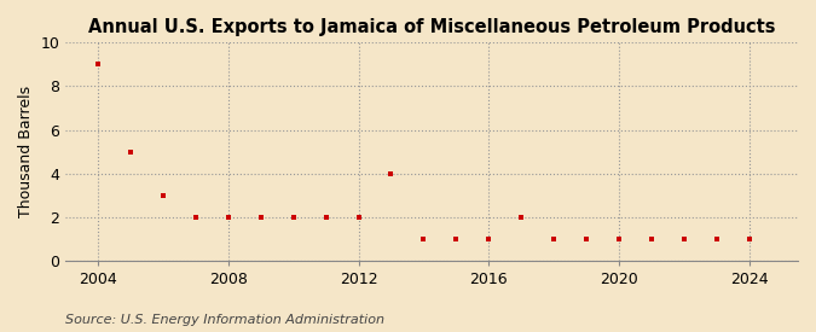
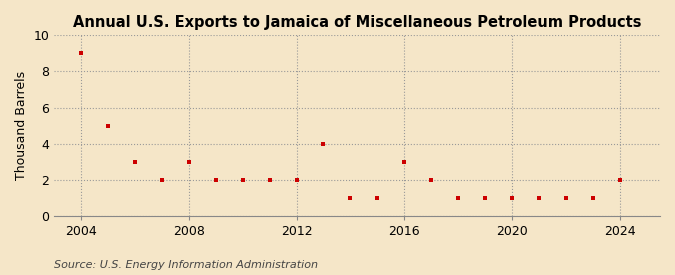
2008: 2 -> 3
2016: 1 -> 3
2024: 1 -> 2
